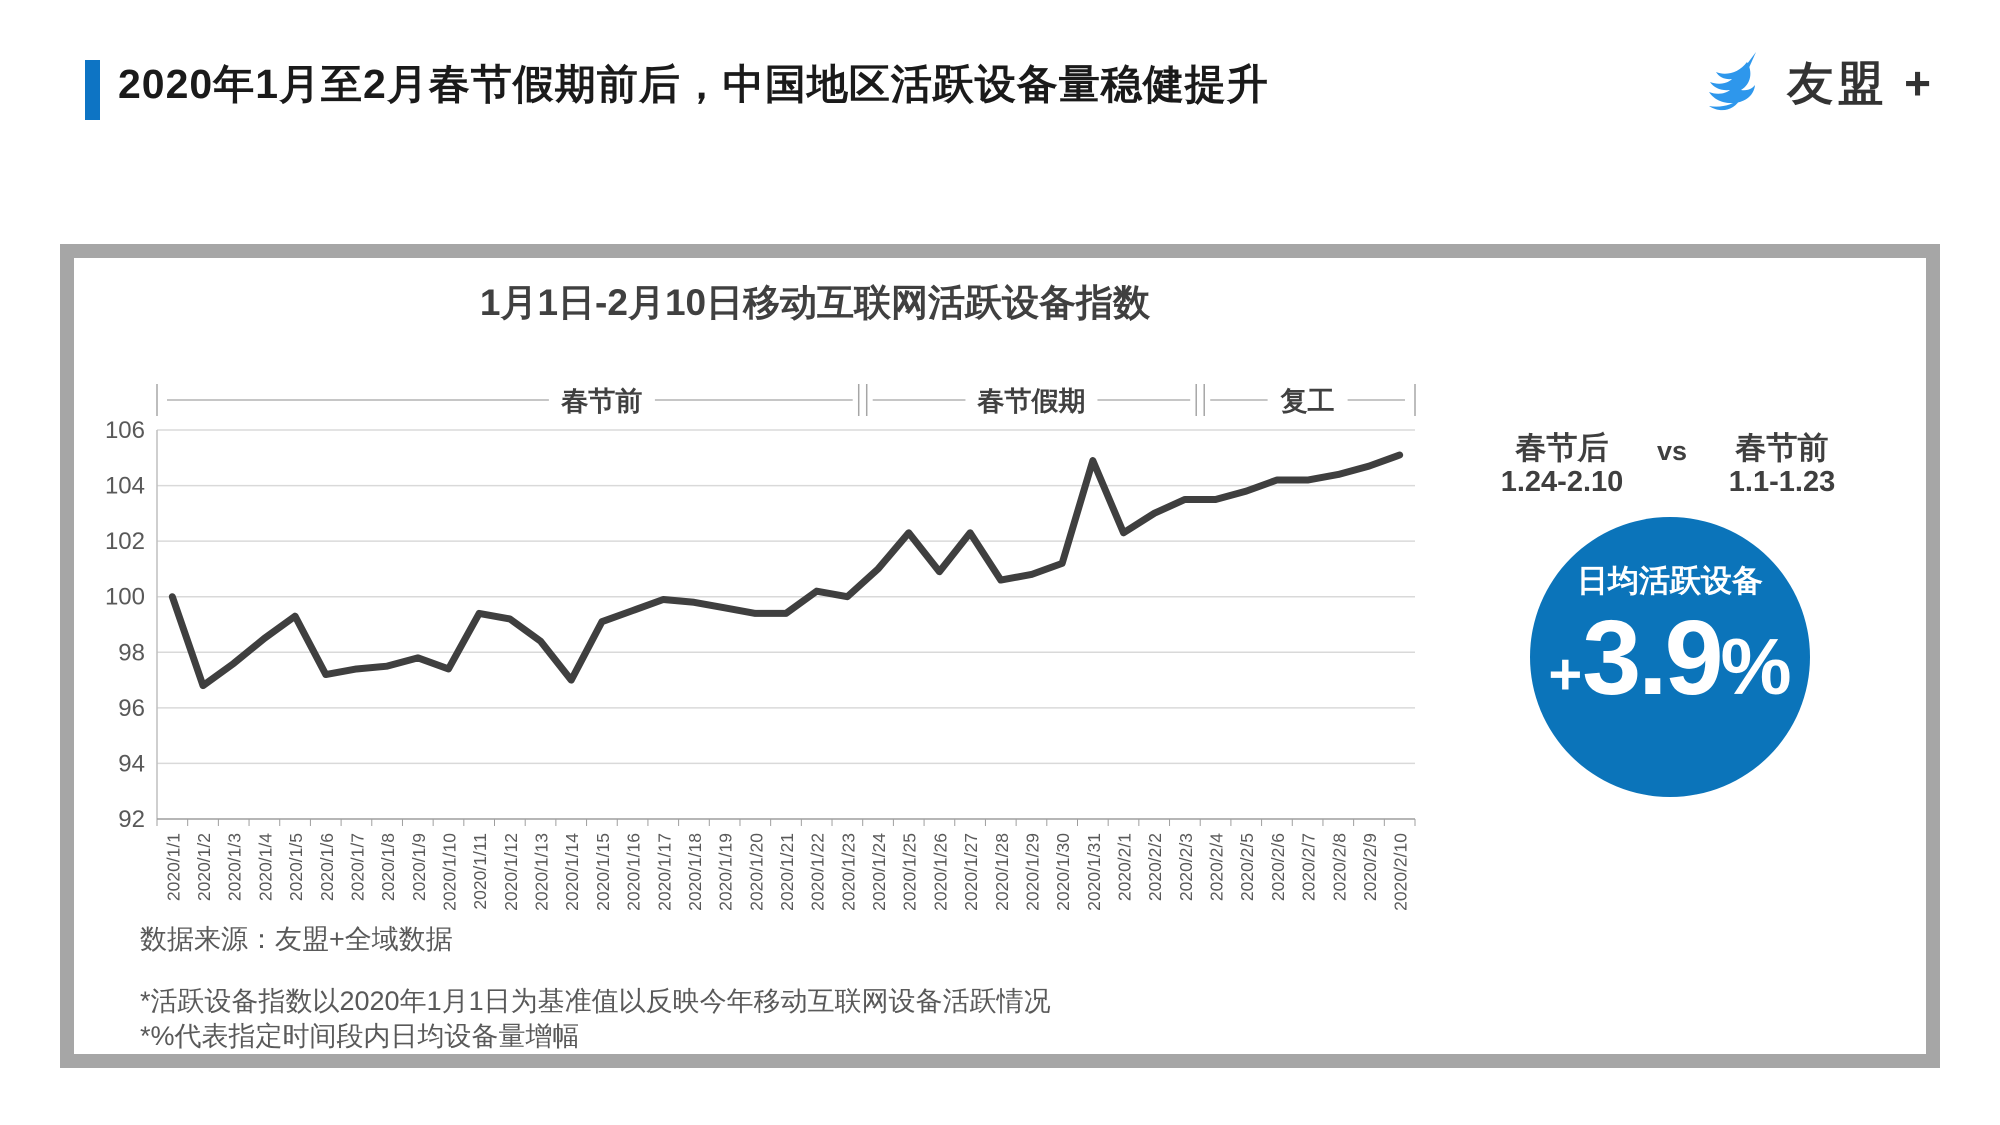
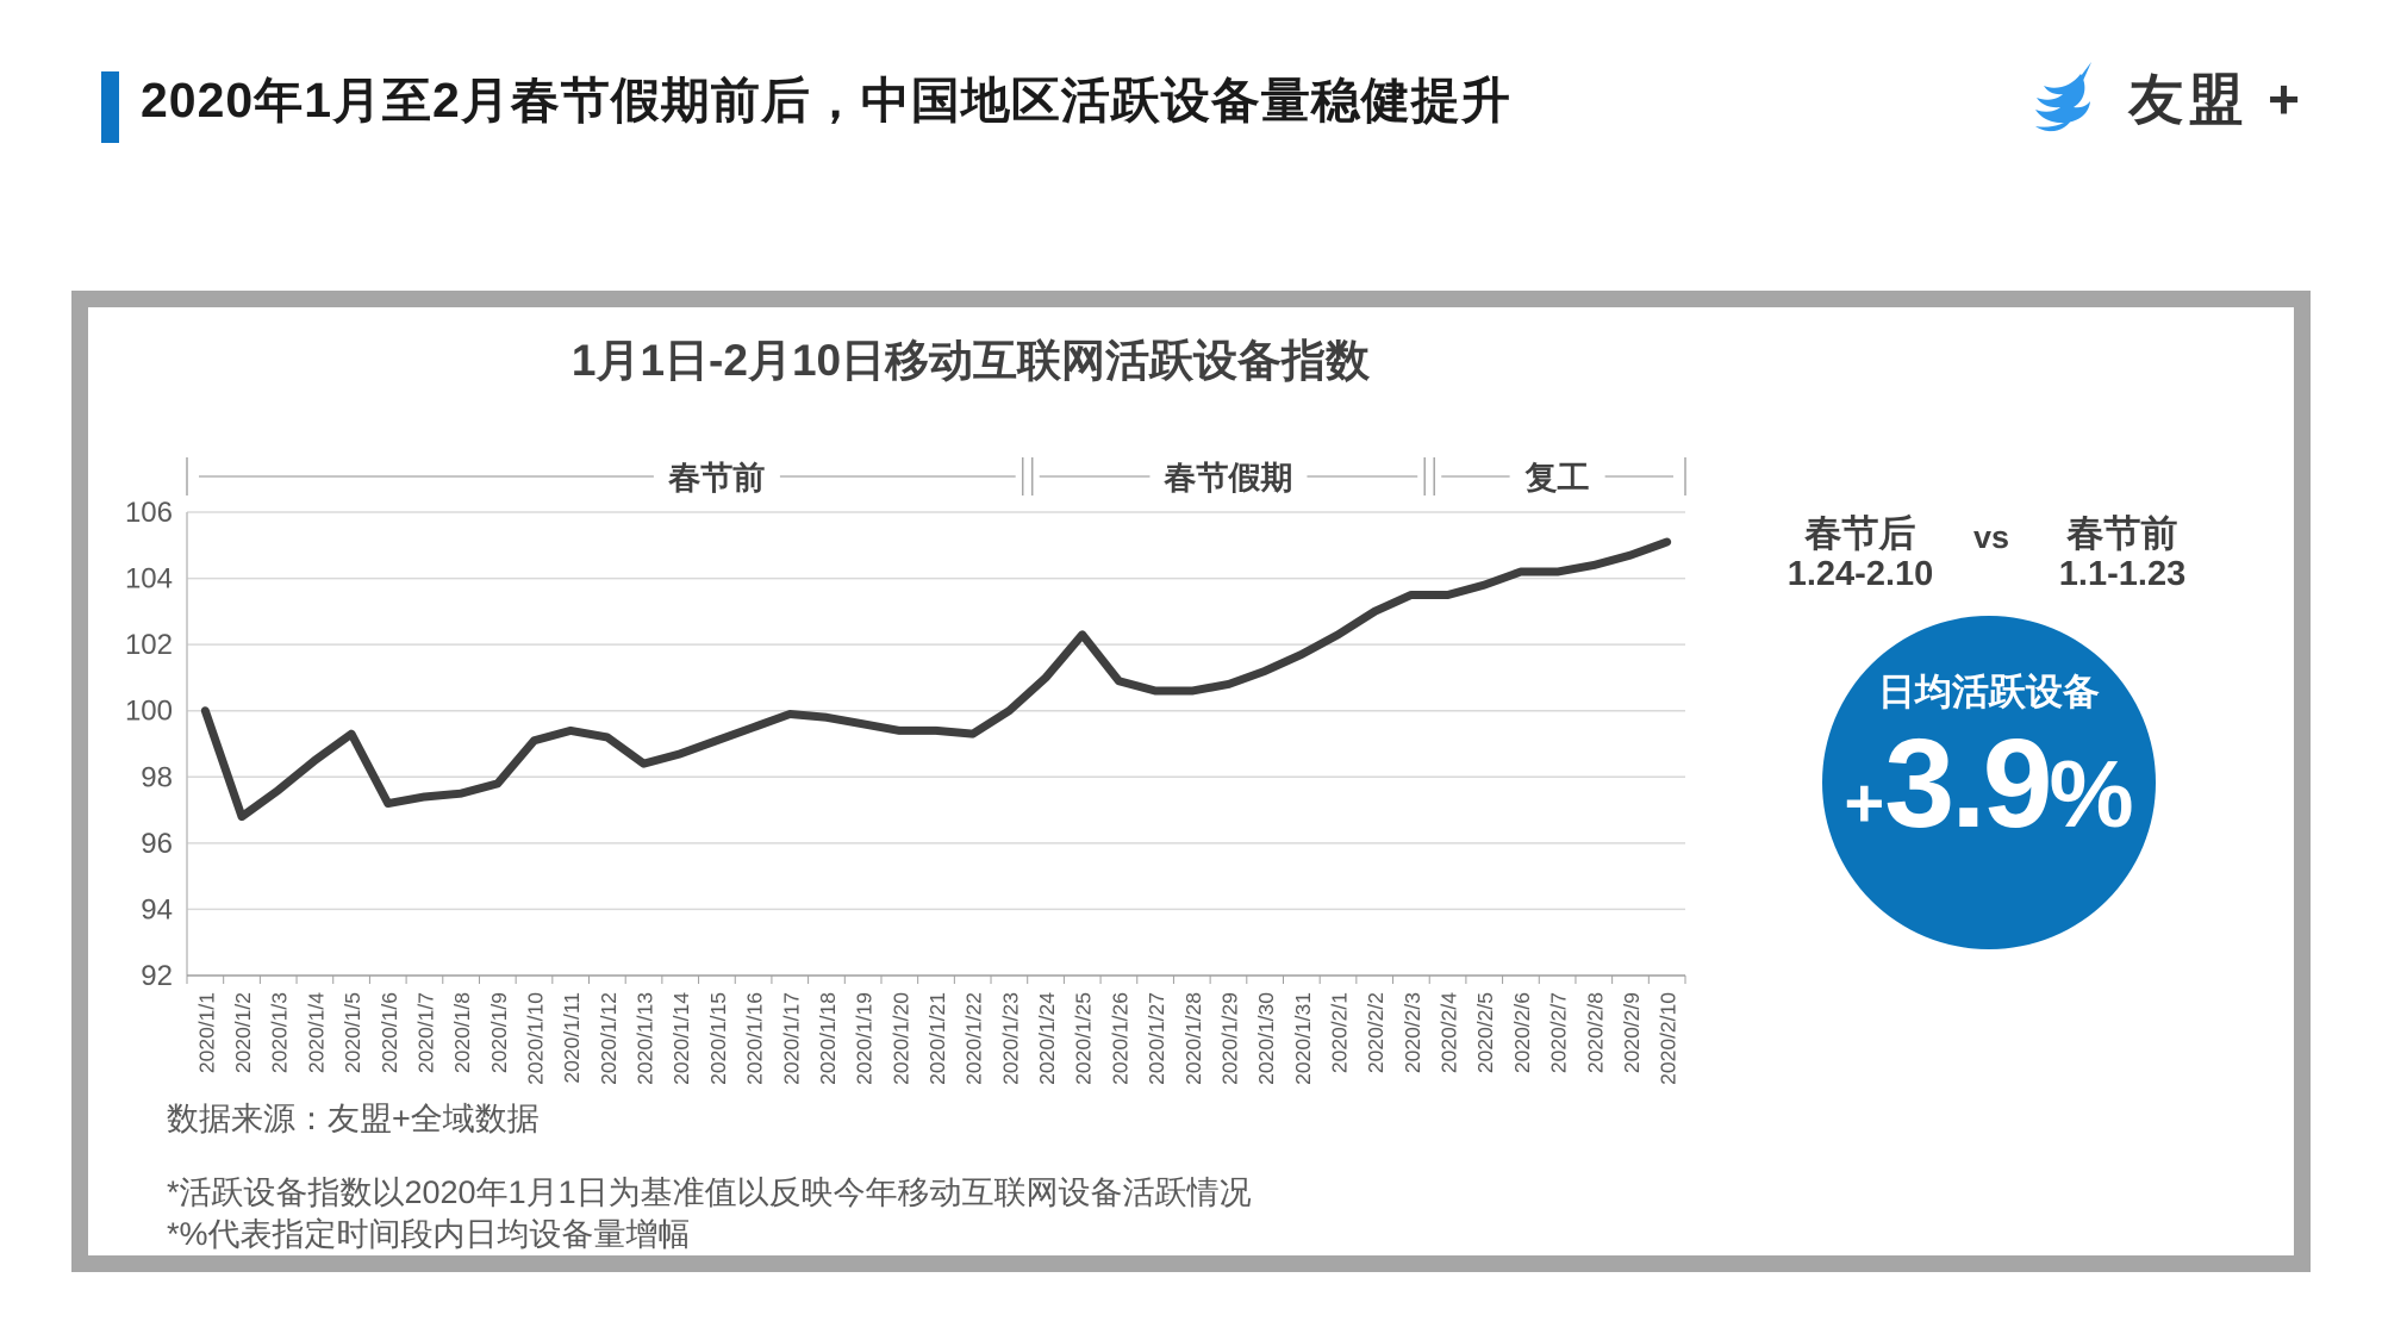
2020/1/10: 97.4 -> 99.1
2020/1/14: 97.0 -> 98.7
2020/1/22: 100.2 -> 99.3
2020/1/27: 102.3 -> 100.6
2020/1/31: 104.9 -> 101.7
